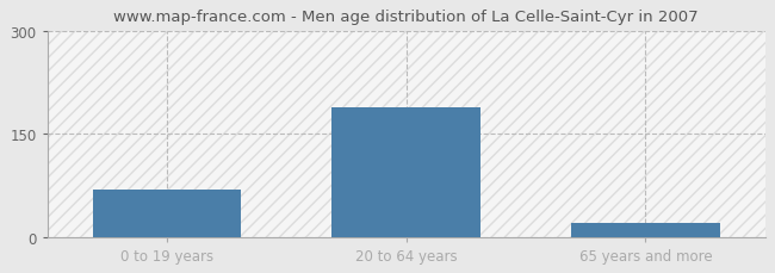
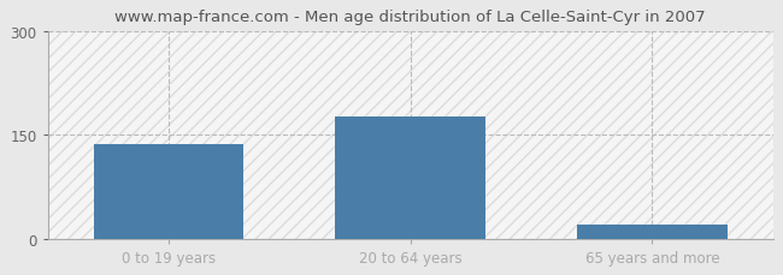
0 to 19 years: 68 -> 136
20 to 64 years: 188 -> 176
